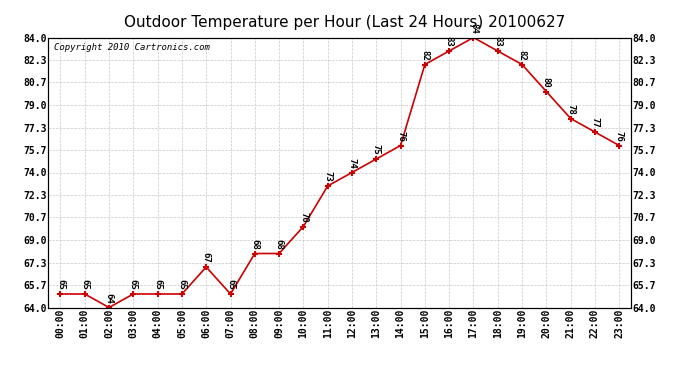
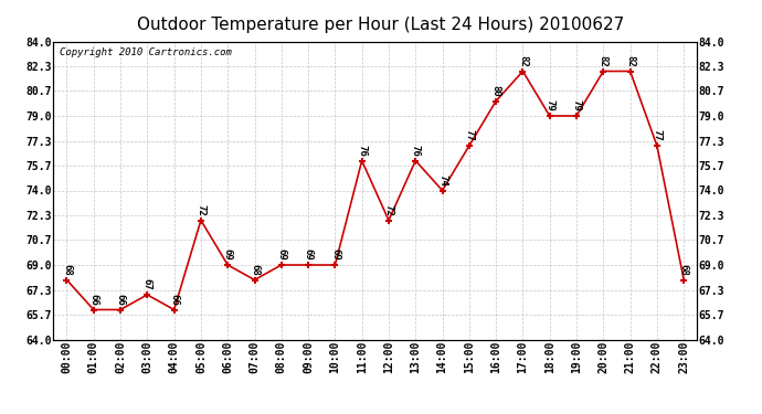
00:00: 65 -> 68
01:00: 65 -> 66
02:00: 64 -> 66
03:00: 65 -> 67
04:00: 65 -> 66
05:00: 65 -> 72
06:00: 67 -> 69
07:00: 65 -> 68
08:00: 68 -> 69
09:00: 68 -> 69
10:00: 70 -> 69
11:00: 73 -> 76
12:00: 74 -> 72
13:00: 75 -> 76
14:00: 76 -> 74
15:00: 82 -> 77
16:00: 83 -> 80
17:00: 84 -> 82
18:00: 83 -> 79
19:00: 82 -> 79
20:00: 80 -> 82
21:00: 78 -> 82
23:00: 76 -> 68
